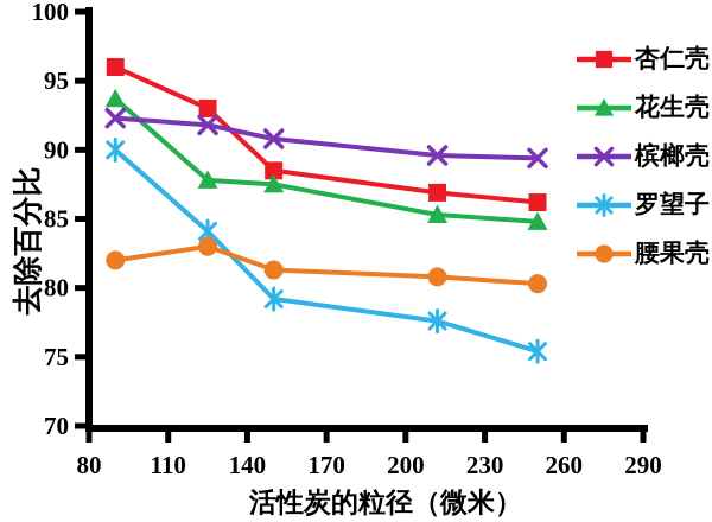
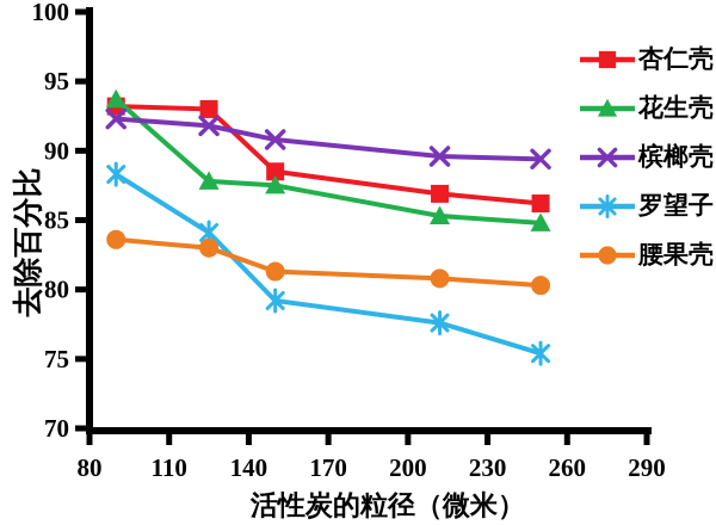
杏仁壳/90: 96 -> 93
罗望子/90: 90 -> 88
腰果壳/90: 82 -> 84
